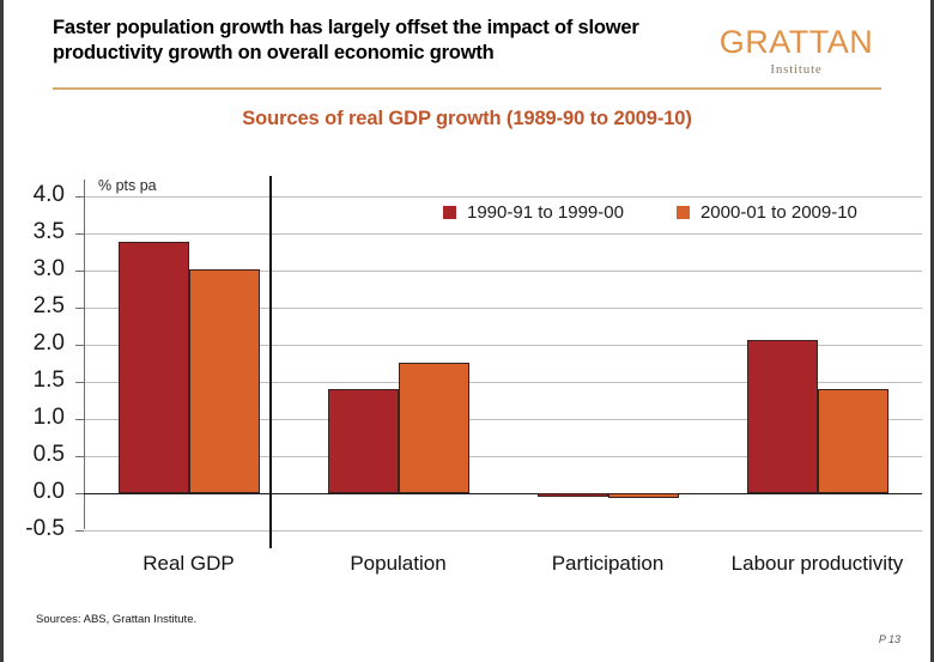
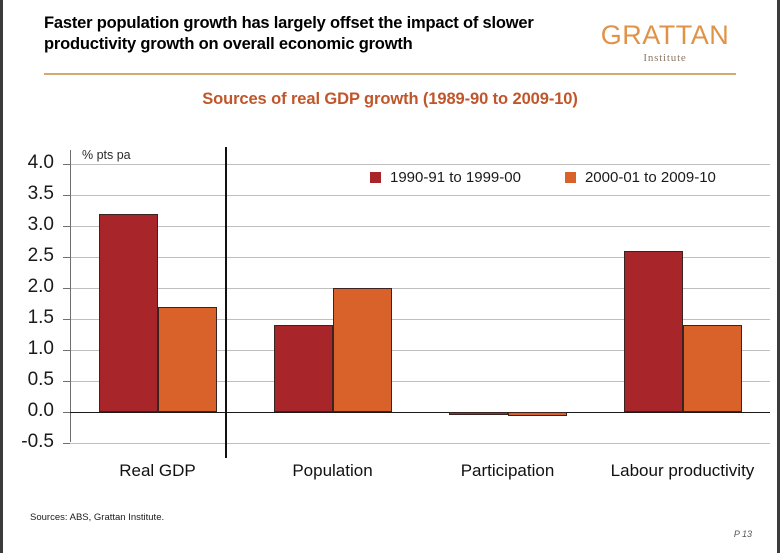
1990-91 to 1999-00/Real GDP: 3.4 -> 3.2
2000-01 to 2009-10/Real GDP: 3.0 -> 1.7
2000-01 to 2009-10/Population: 1.8 -> 2.0
1990-91 to 1999-00/Labour productivity: 2.1 -> 2.6
